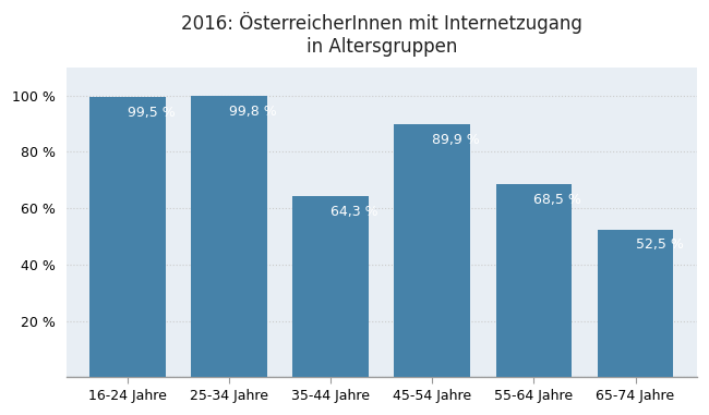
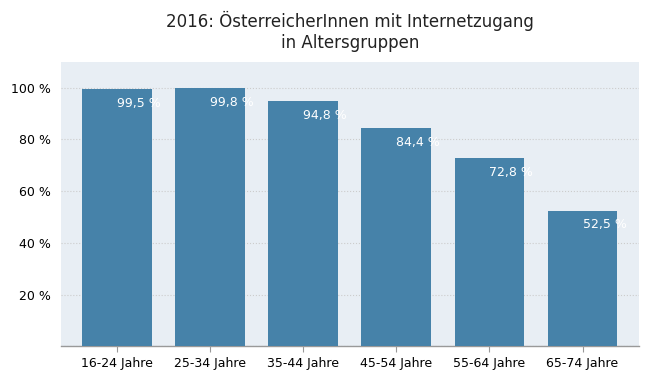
35-44 Jahre: 64,3 -> 94,8
45-54 Jahre: 89,9 -> 84,4
55-64 Jahre: 68,5 -> 72,8
